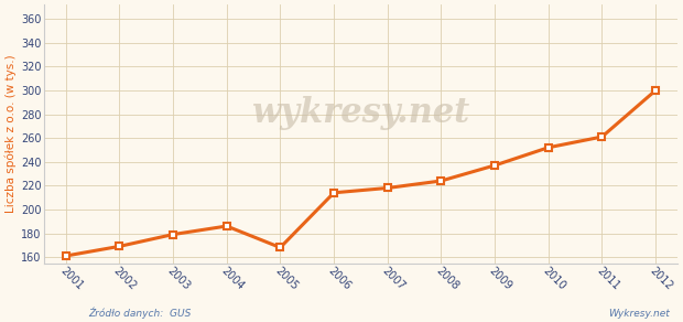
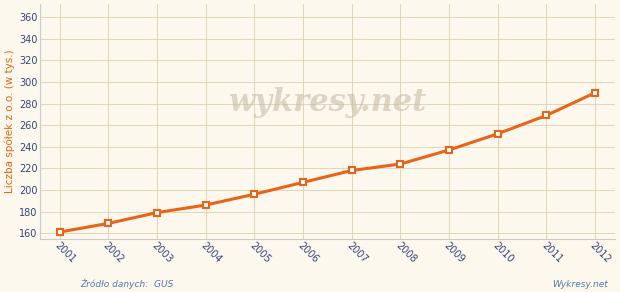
2005: 168 -> 196
2006: 214 -> 207
2011: 261 -> 269
2012: 300 -> 290
